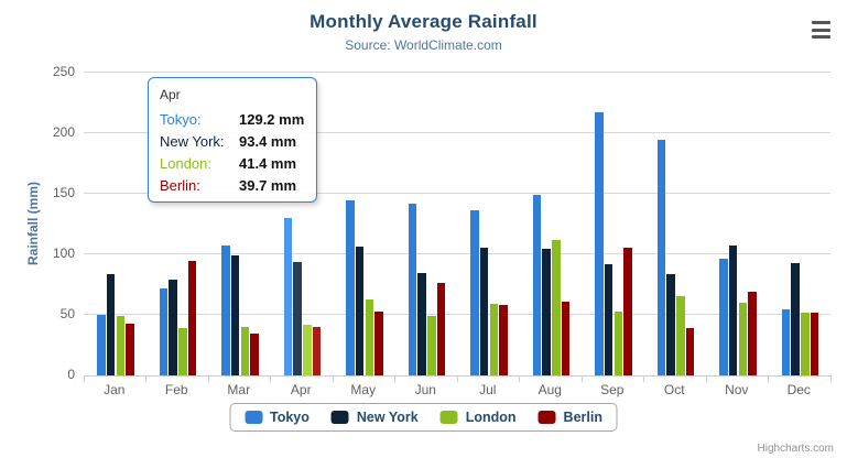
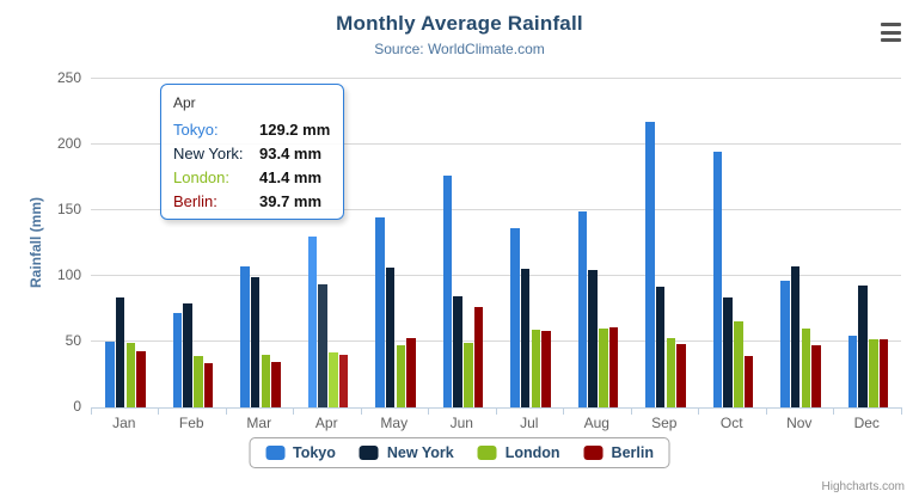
Berlin/Feb: 94 -> 33
London/May: 62 -> 47
Tokyo/Jun: 141 -> 176
London/Aug: 111 -> 60
Berlin/Sep: 105 -> 48
Berlin/Nov: 69 -> 47
